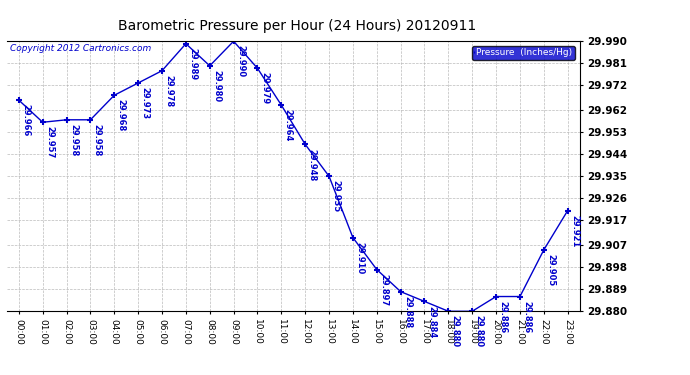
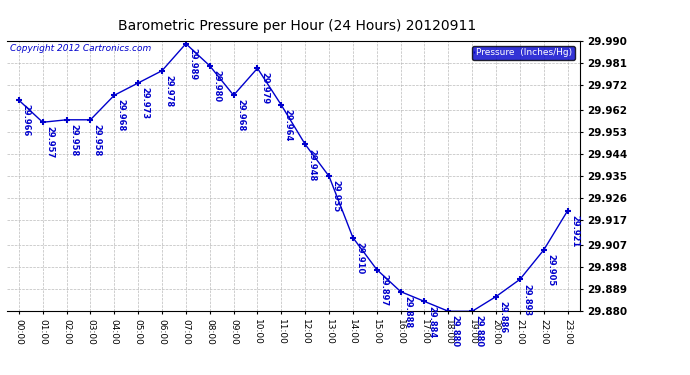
09:00: 29.990 -> 29.968
21:00: 29.886 -> 29.893
